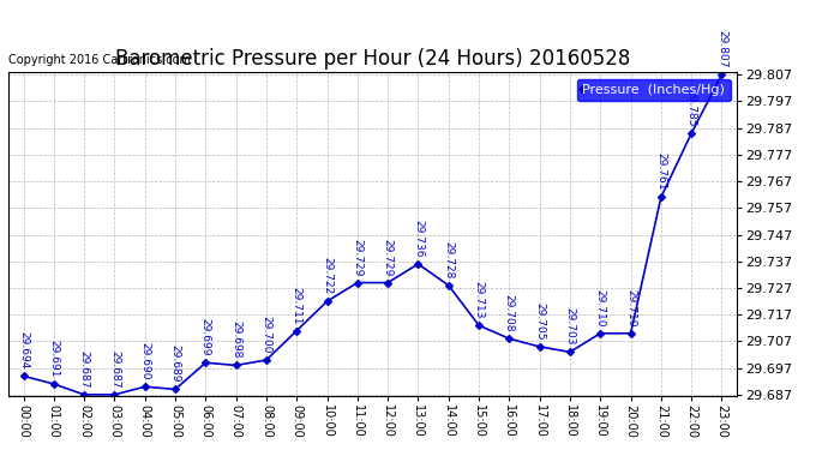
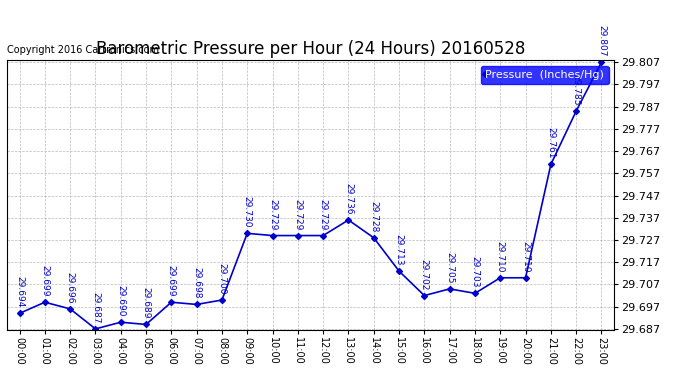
01:00: 29.691 -> 29.699
02:00: 29.687 -> 29.696
09:00: 29.711 -> 29.730
10:00: 29.722 -> 29.729
16:00: 29.708 -> 29.702
